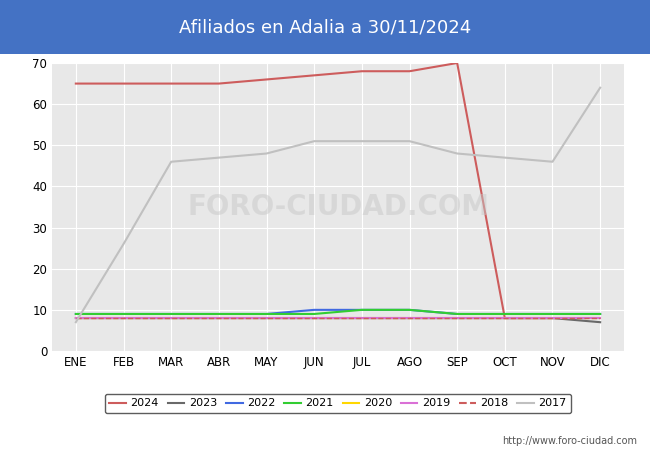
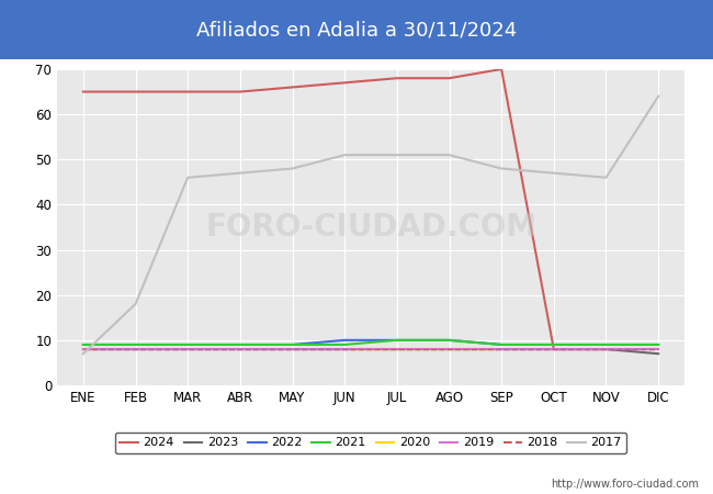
2017/FEB: 26 -> 18
